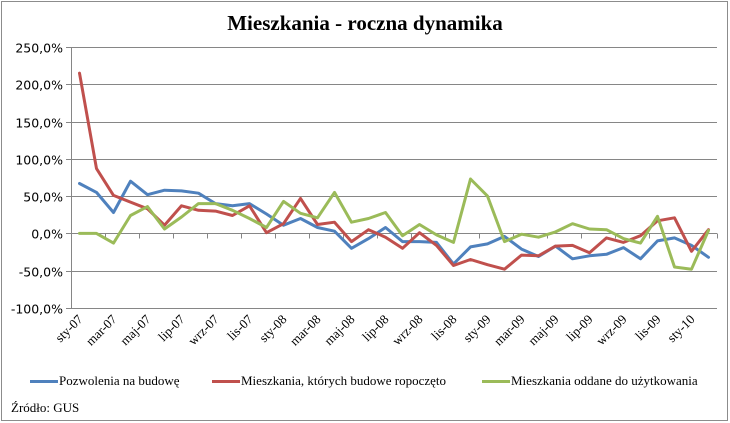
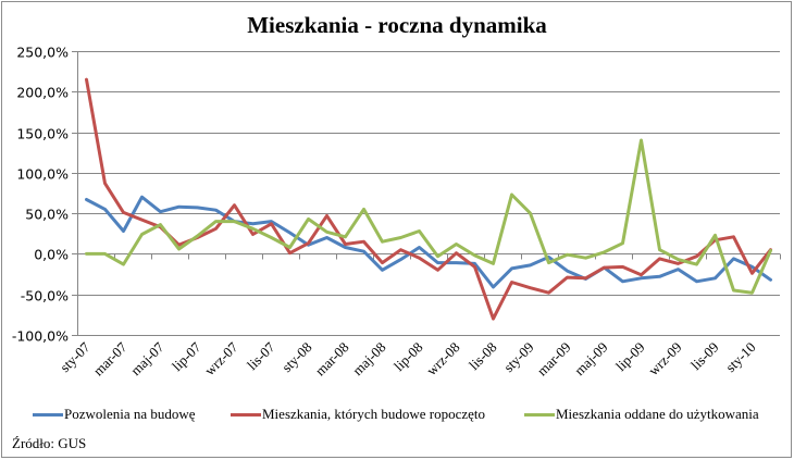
Mieszkania, których budowe ropoczęto/lip-07: 40% -> 20%
Mieszkania, których budowe ropoczęto/wrz-07: 30% -> 60%
Mieszkania, których budowe ropoczęto/lis-08: -40% -> -80%
Mieszkania oddane do użytkowania/lip-09: 10% -> 140%
Pozwolenia na budowę/lis-09: -10% -> -30%
